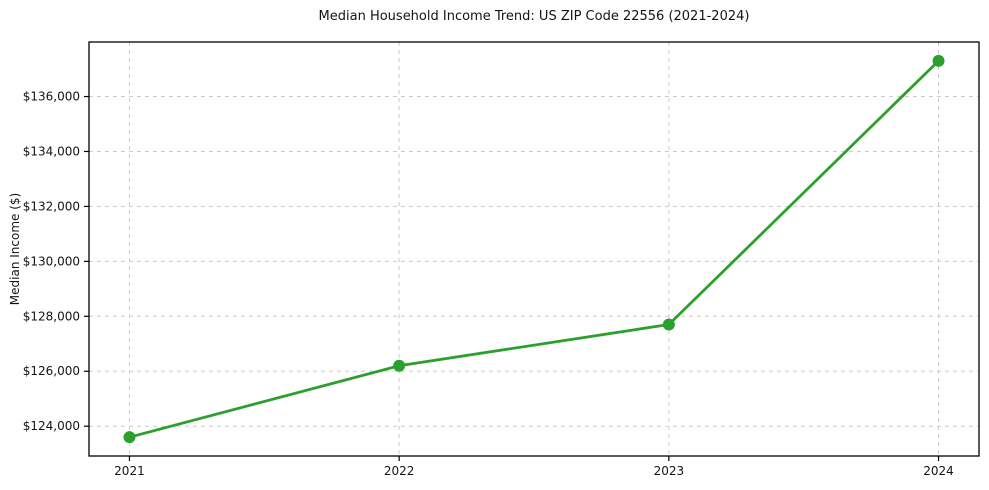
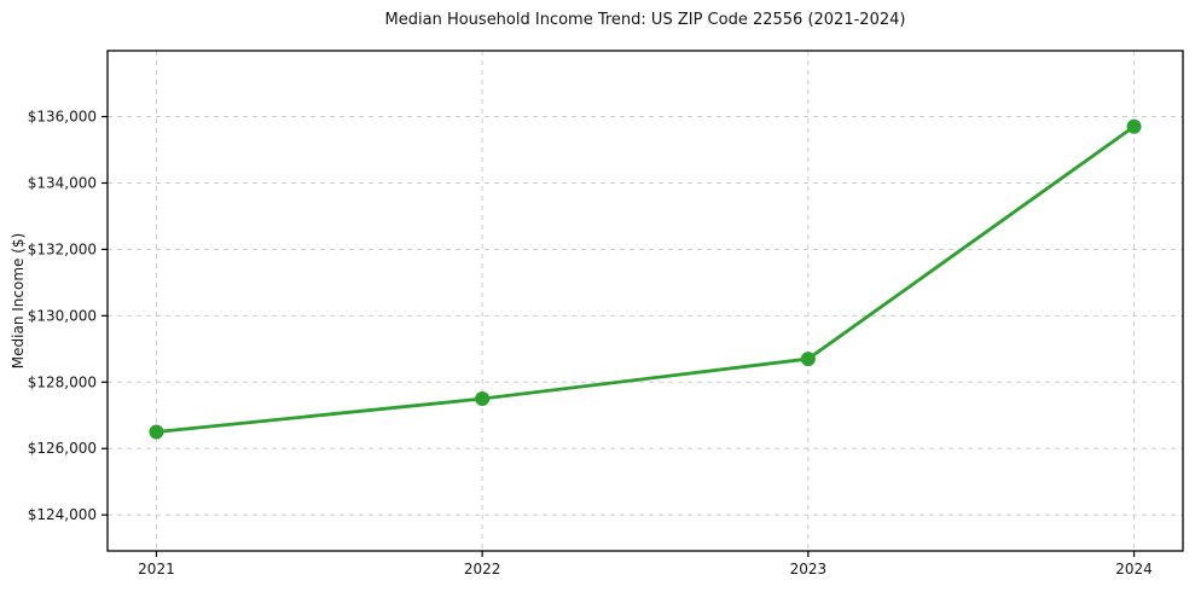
2021: $123600 -> $126500
2022: $126200 -> $127500
2023: $127700 -> $128700
2024: $137300 -> $135700
